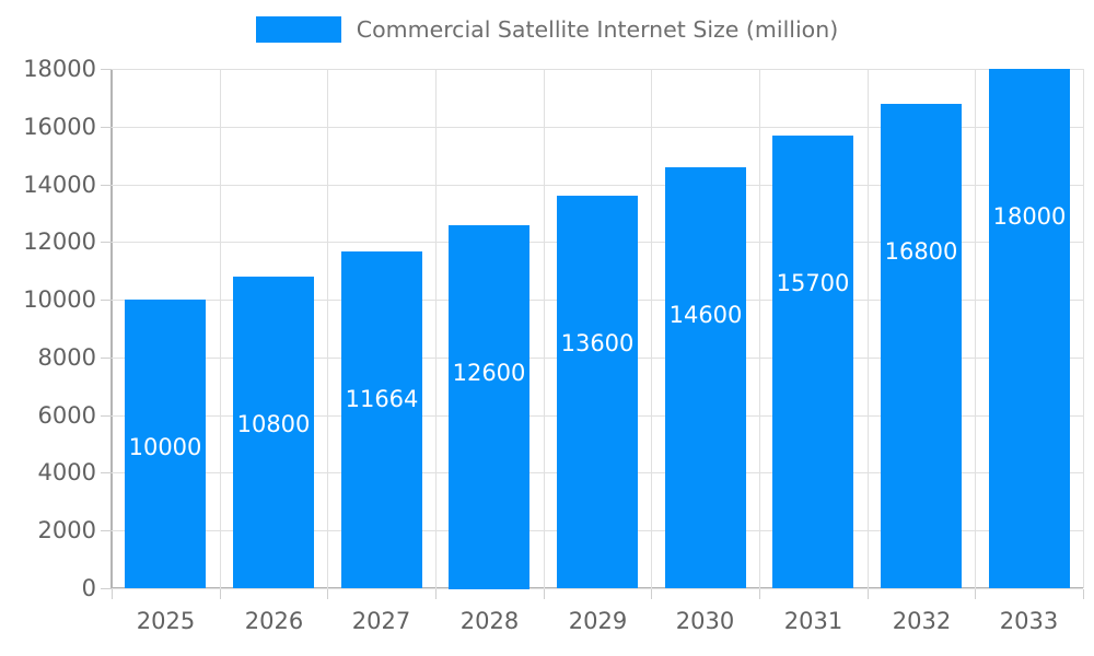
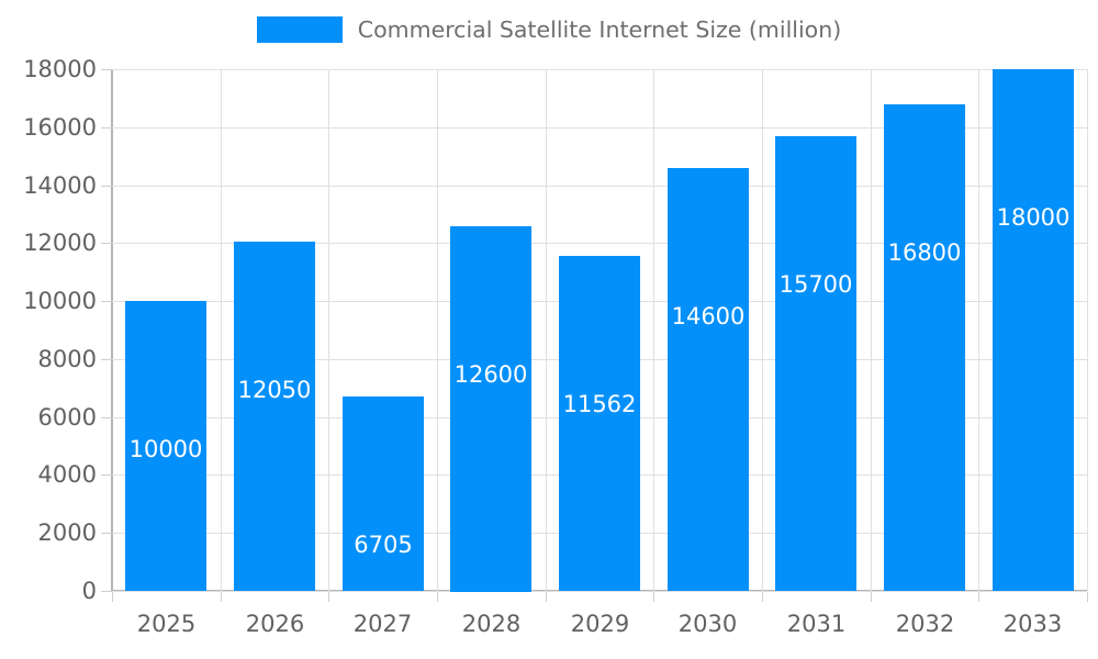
2026: 10800 -> 12050
2027: 11664 -> 6705
2029: 13600 -> 11562
